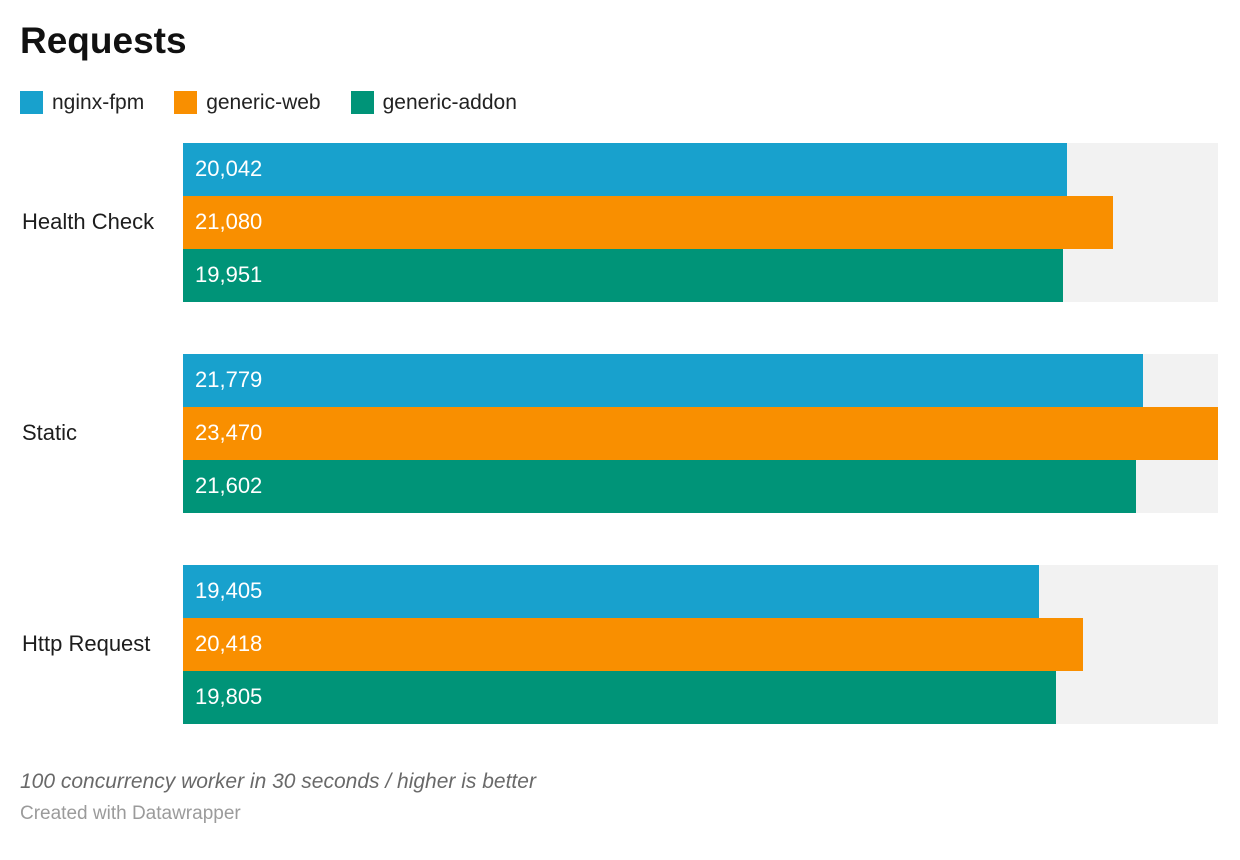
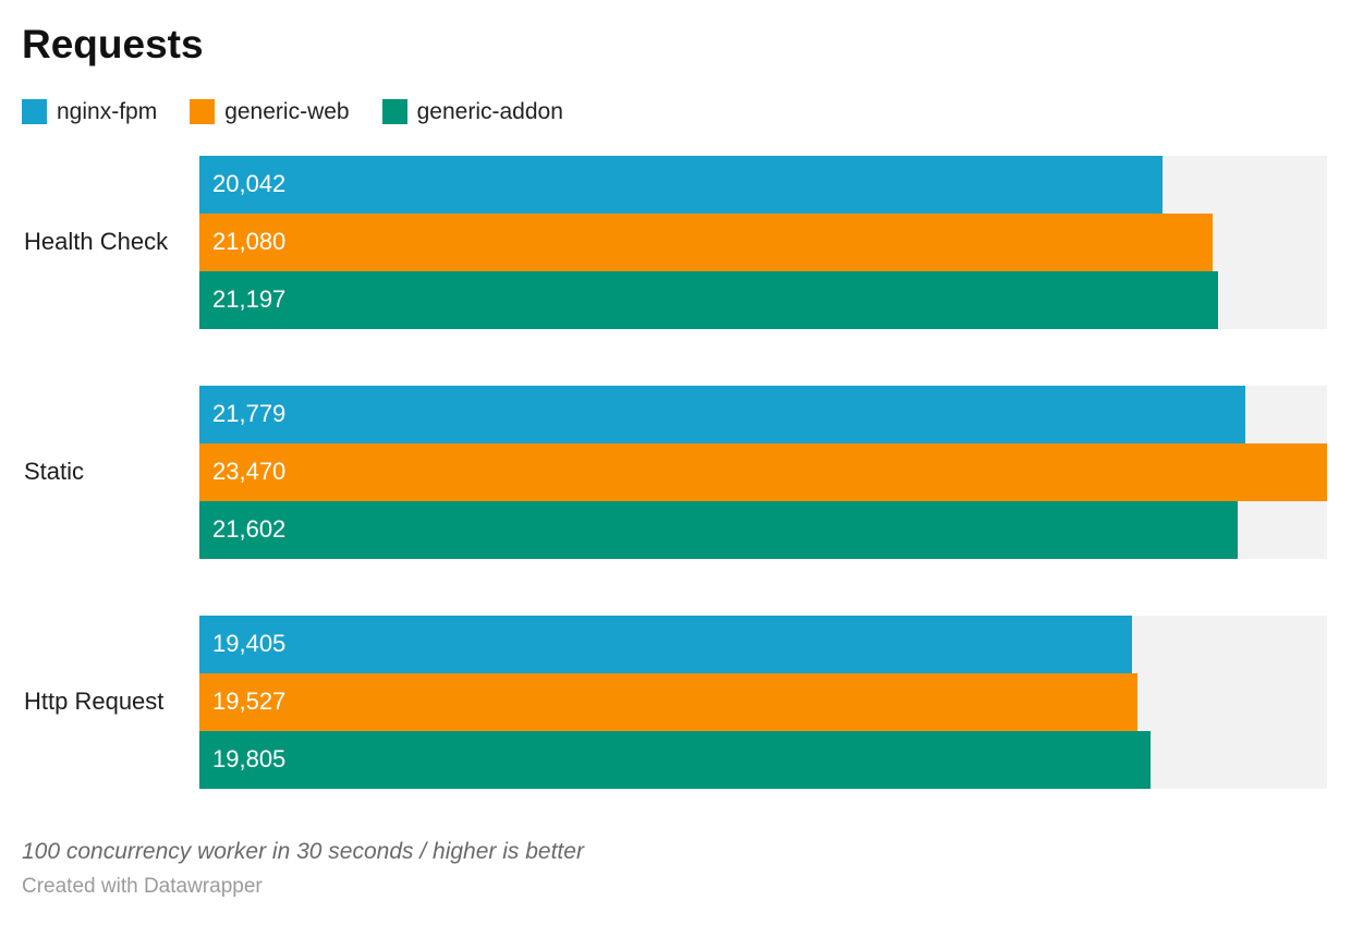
generic-addon/Health Check: 19,951 -> 21,197
generic-web/Http Request: 20,418 -> 19,527
